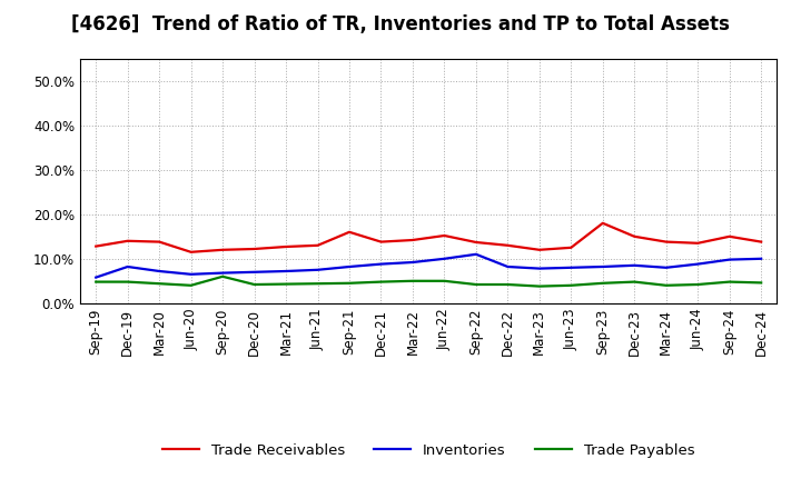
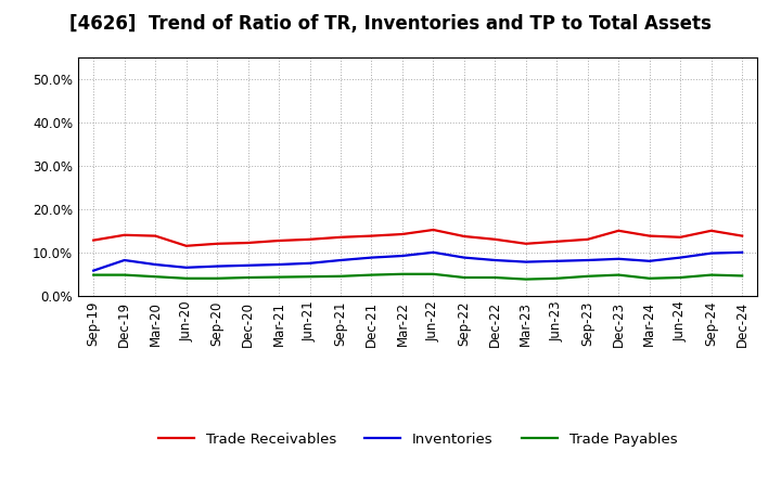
Trade Payables/Sep-20: 6.0% -> 4.0%
Trade Receivables/Sep-21: 16.0% -> 13.5%
Inventories/Sep-22: 11.0% -> 8.8%
Trade Receivables/Sep-23: 18.0% -> 13.0%
